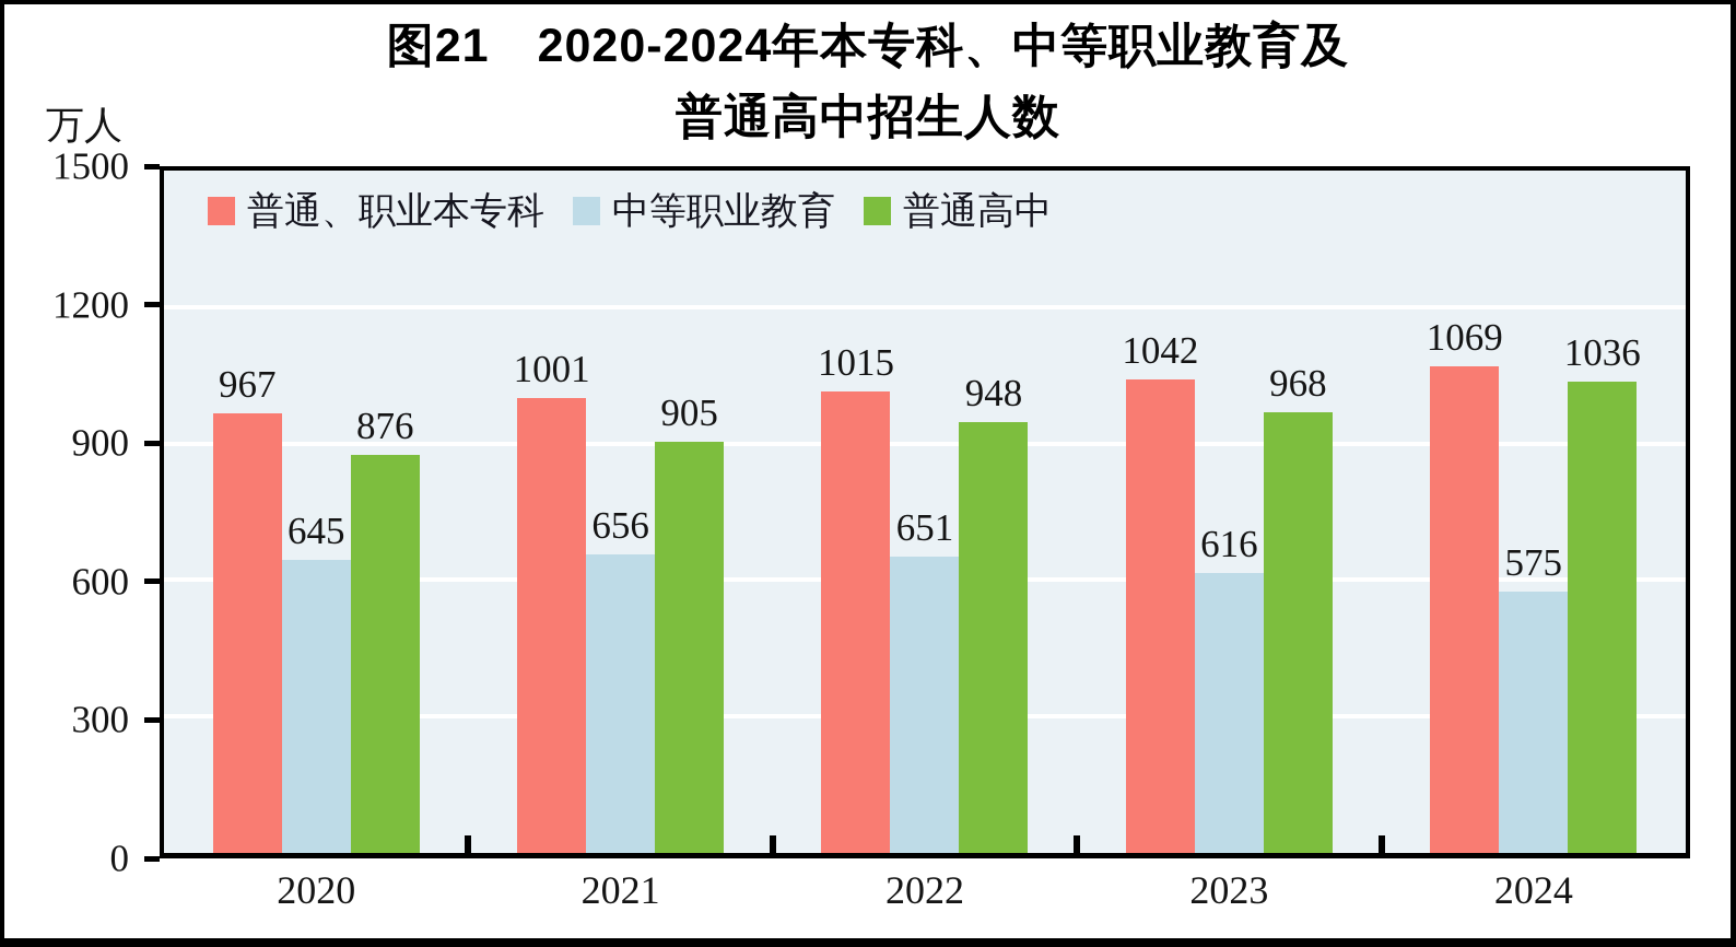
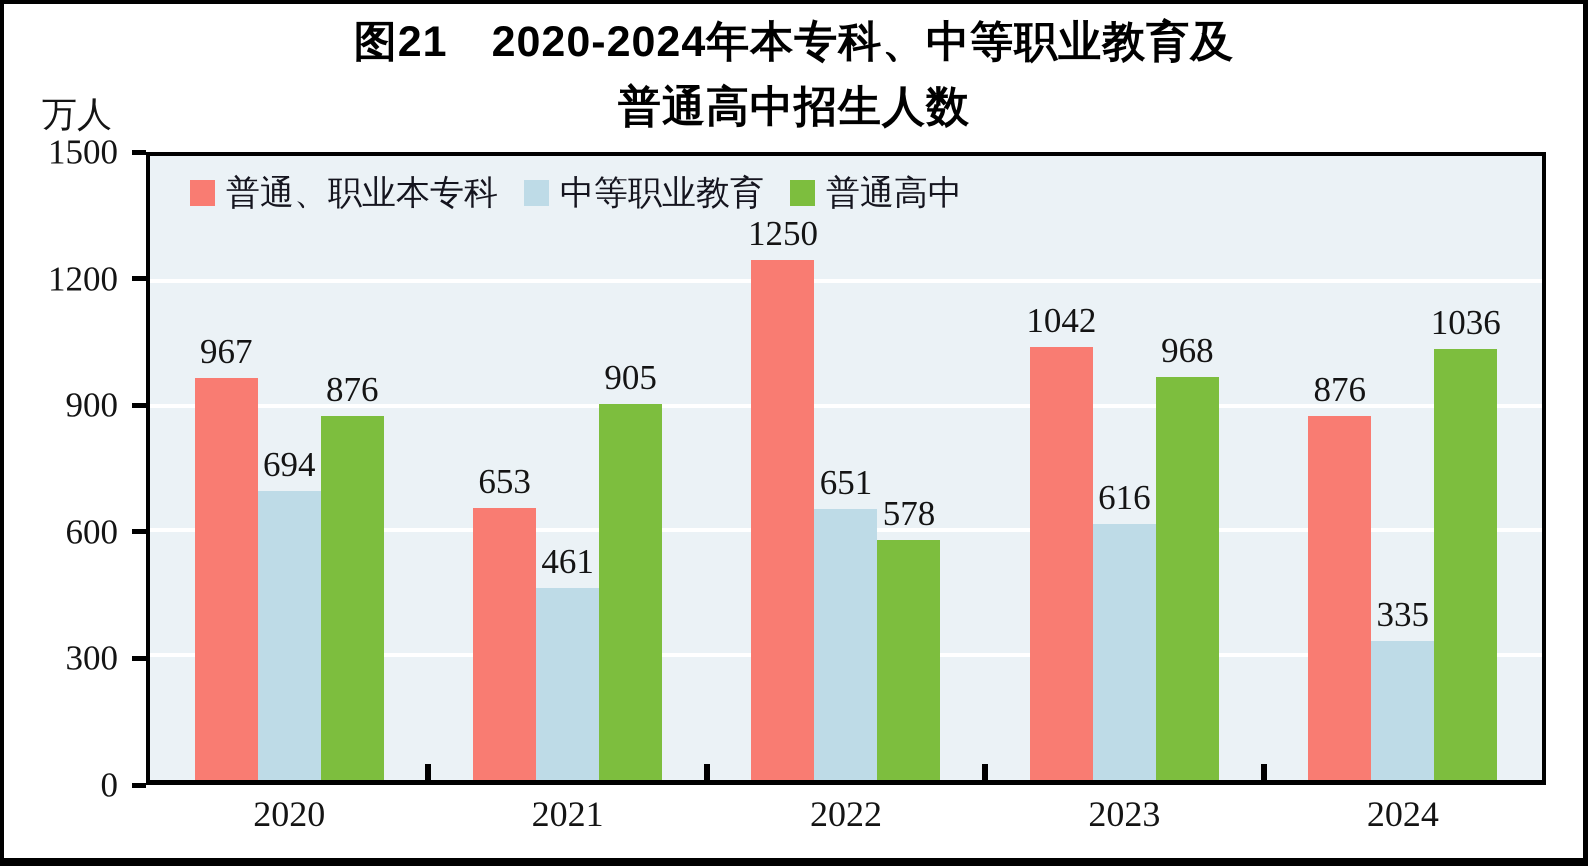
中等职业教育/2020: 645 -> 694
普通、职业本专科/2021: 1001 -> 653
中等职业教育/2021: 656 -> 461
普通、职业本专科/2022: 1015 -> 1250
普通高中/2022: 948 -> 578
普通、职业本专科/2024: 1069 -> 876
中等职业教育/2024: 575 -> 335
